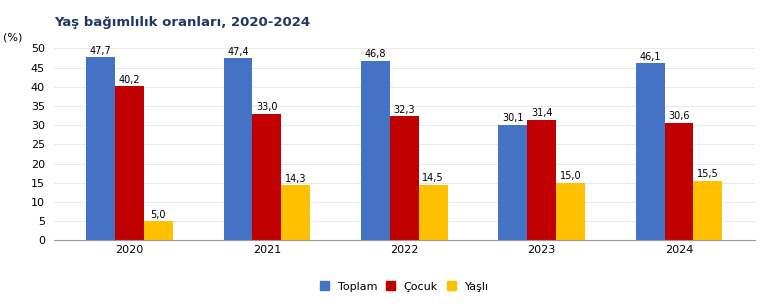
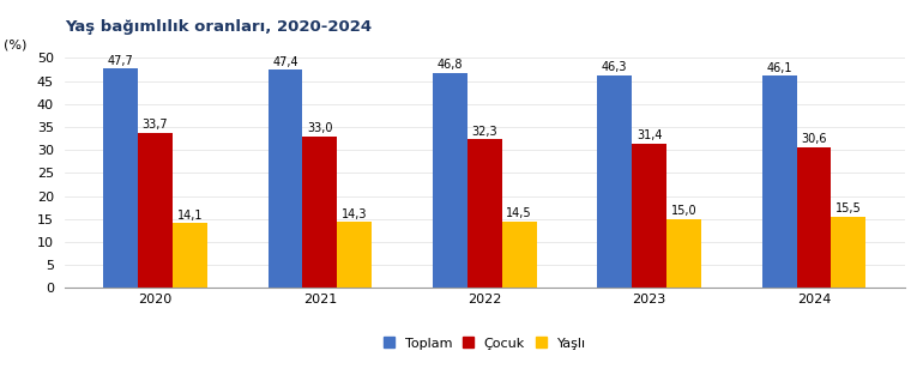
Çocuk/2020: 40,2 -> 33,7
Yaşlı/2020: 5,0 -> 14,1
Toplam/2023: 30,1 -> 46,3
